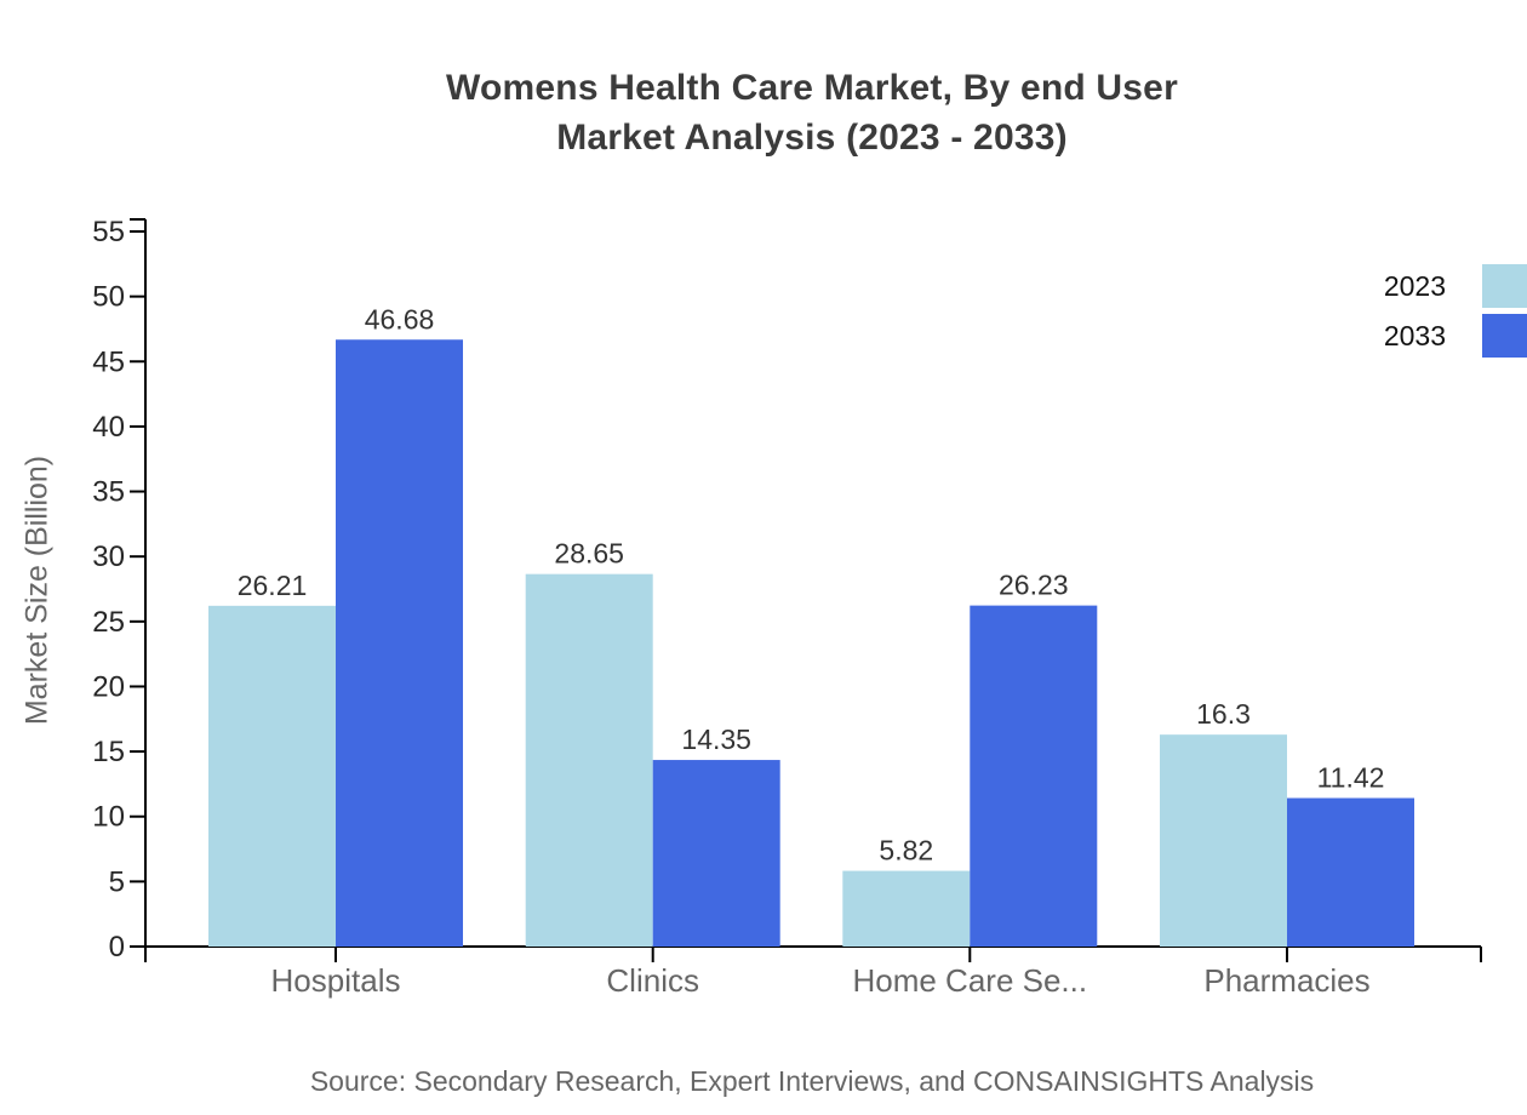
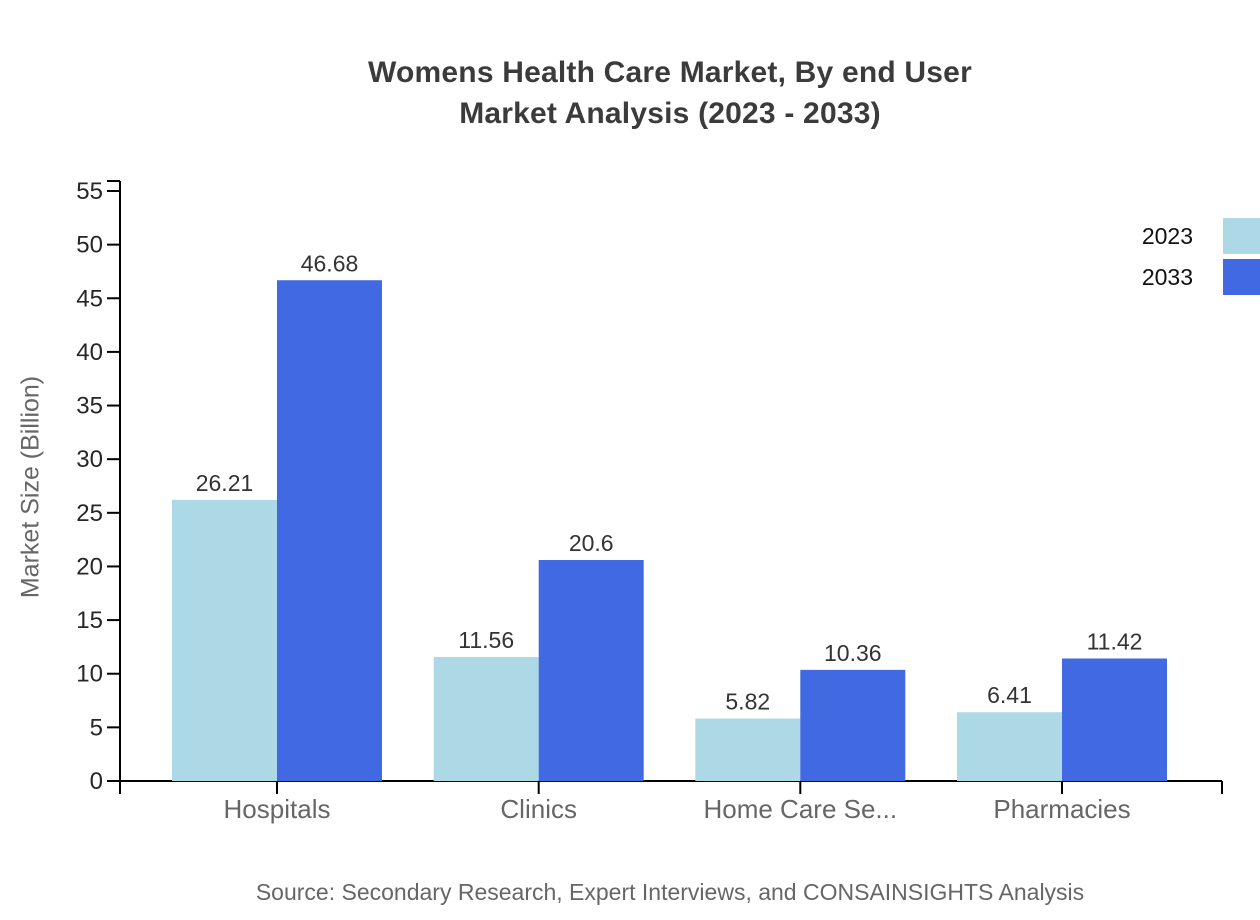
2023/Clinics: 28.65 -> 11.56
2033/Clinics: 14.35 -> 20.6
2033/Home Care Se...: 26.23 -> 10.36
2023/Pharmacies: 16.3 -> 6.41
